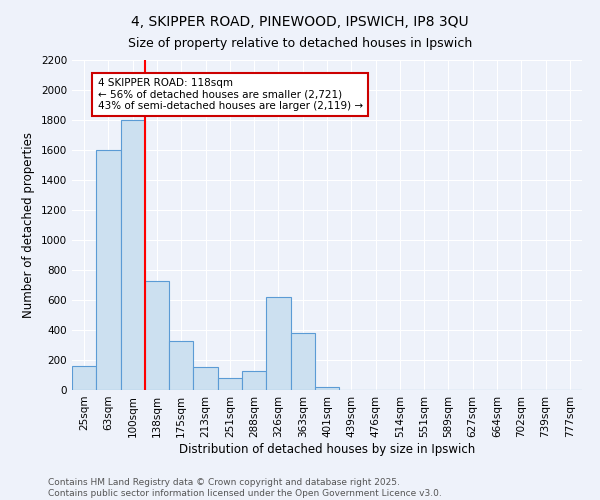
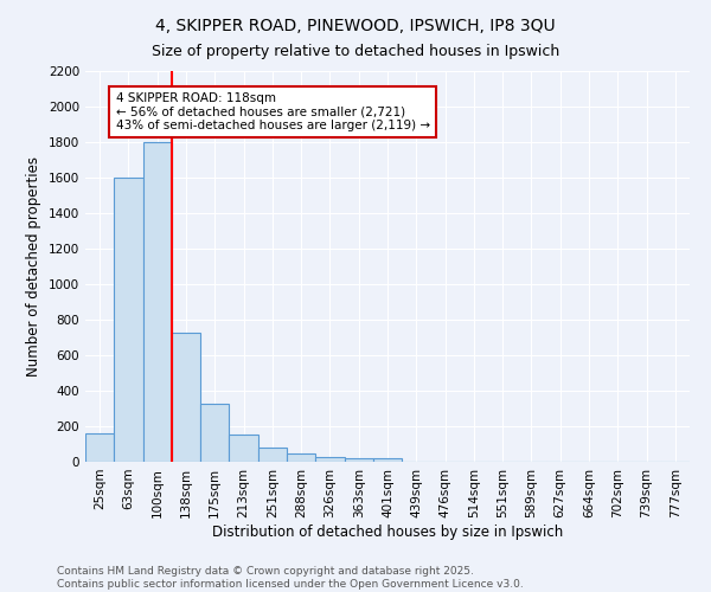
288sqm: 130 -> 40
326sqm: 620 -> 20
363sqm: 380 -> 20
